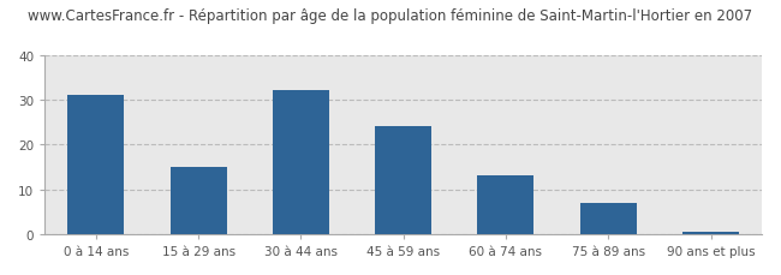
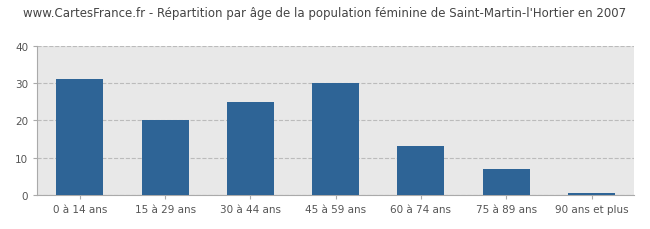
15 à 29 ans: 15.0 -> 20.0
30 à 44 ans: 32.0 -> 25.0
45 à 59 ans: 24.0 -> 30.0
